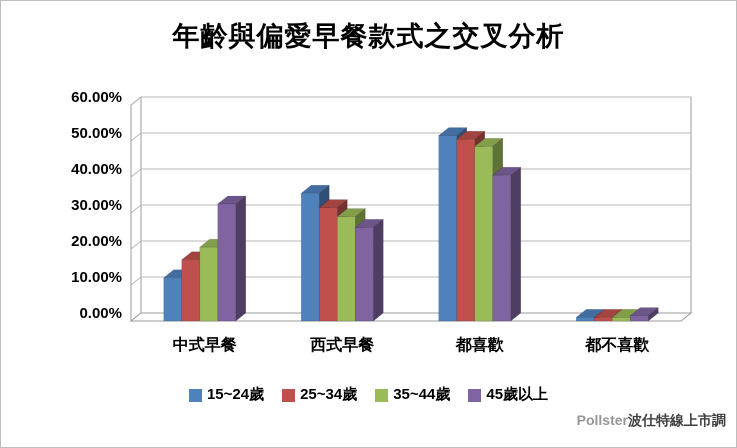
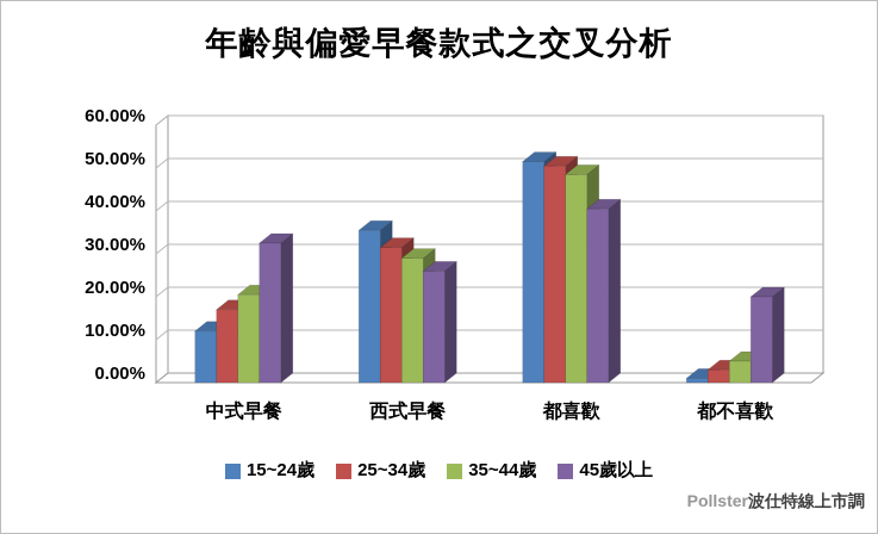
25~34歲/都不喜歡: 1% -> 3%
35~44歲/都不喜歡: 1% -> 5%
45歲以上/都不喜歡: 2% -> 20%
